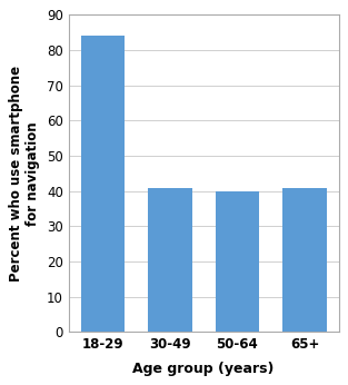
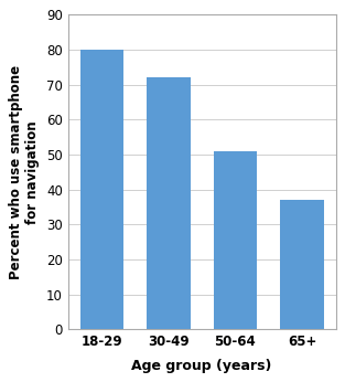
18-29: 84 -> 80
30-49: 41 -> 72
50-64: 40 -> 51
65+: 41 -> 37
